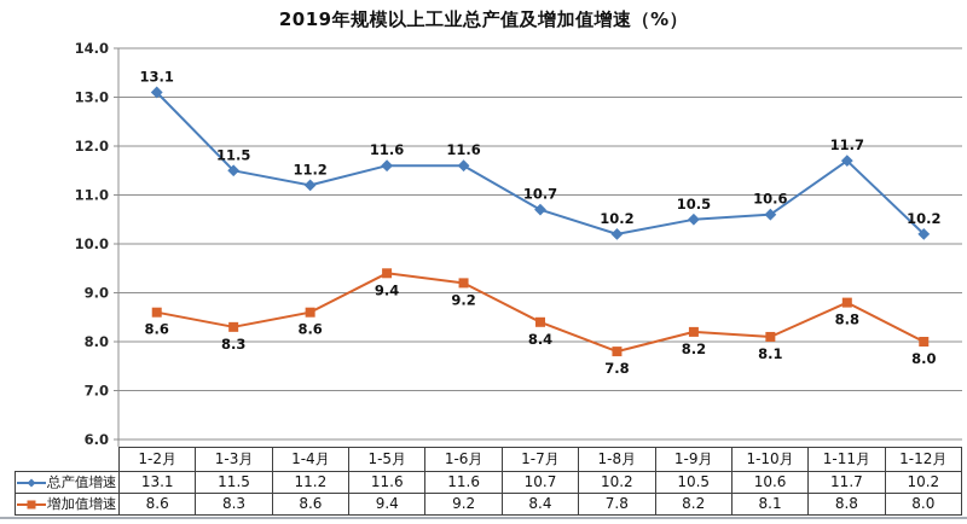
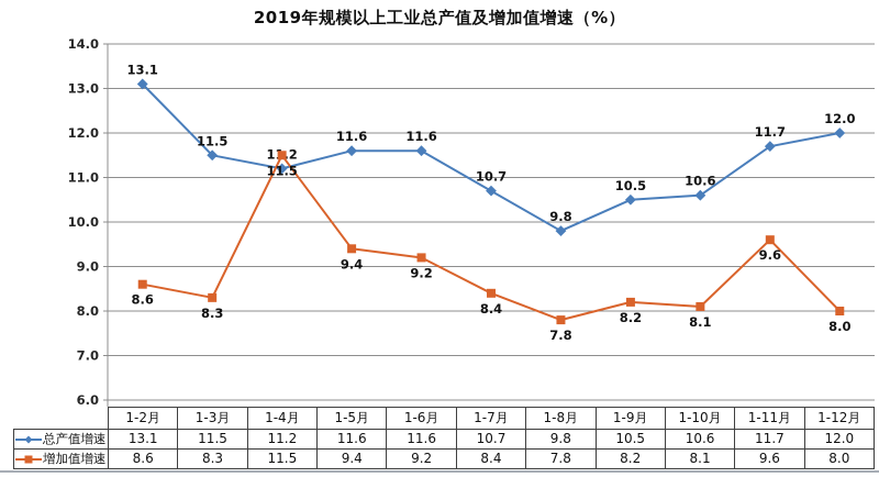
增加值增速/1-4月: 8.6 -> 11.5
总产值增速/1-8月: 10.2 -> 9.8
增加值增速/1-11月: 8.8 -> 9.6
总产值增速/1-12月: 10.2 -> 12.0
